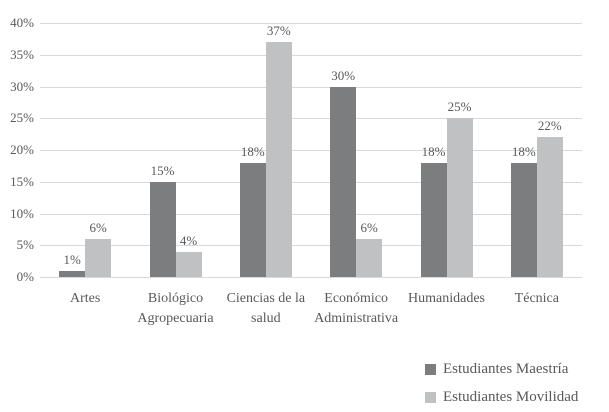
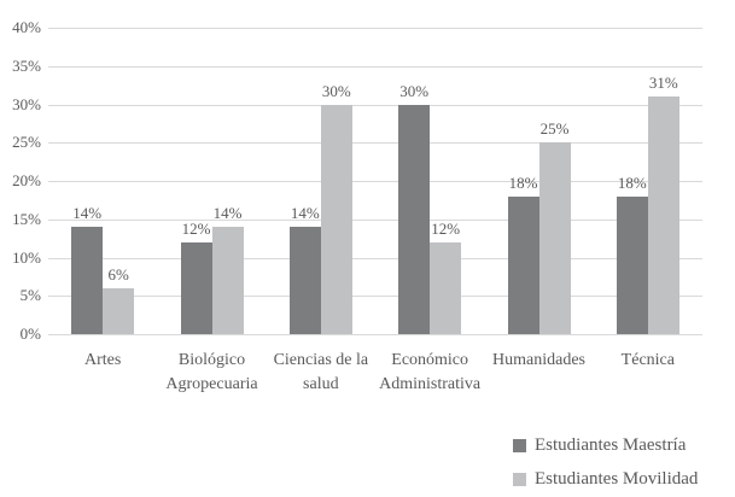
Estudiantes Maestría/Artes: 1% -> 14%
Estudiantes Maestría/Biológico Agropecuaria: 15% -> 12%
Estudiantes Movilidad/Biológico Agropecuaria: 4% -> 14%
Estudiantes Maestría/Ciencias de la salud: 18% -> 14%
Estudiantes Movilidad/Ciencias de la salud: 37% -> 30%
Estudiantes Movilidad/Económico Administrativa: 6% -> 12%
Estudiantes Movilidad/Técnica: 22% -> 31%
